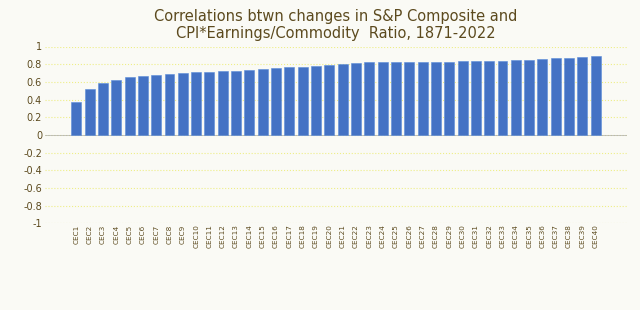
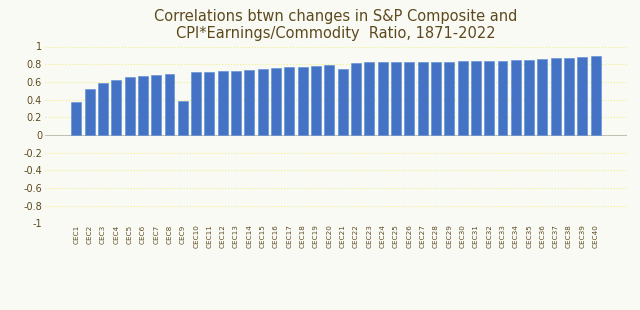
CEC9: 0.70 -> 0.38
CEC21: 0.80 -> 0.74
